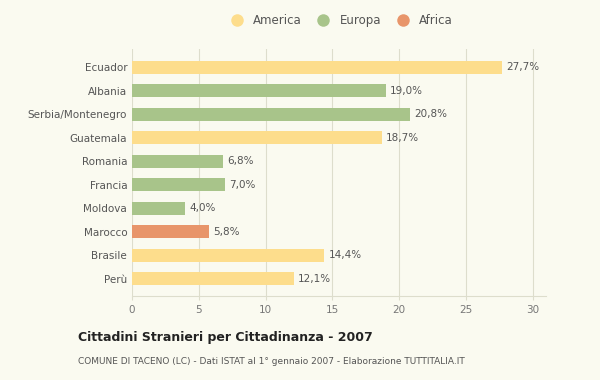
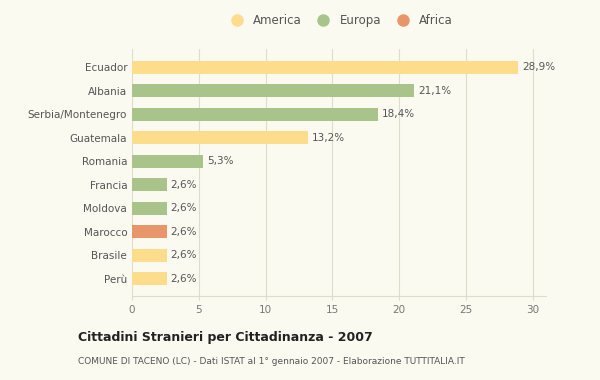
Ecuador: 27,7% -> 28,9%
Albania: 19,0% -> 21,1%
Serbia/Montenegro: 20,8% -> 18,4%
Guatemala: 18,7% -> 13,2%
Romania: 6,8% -> 5,3%
Francia: 7,0% -> 2,6%
Moldova: 4,0% -> 2,6%
Marocco: 5,8% -> 2,6%
Brasile: 14,4% -> 2,6%
Perù: 12,1% -> 2,6%
